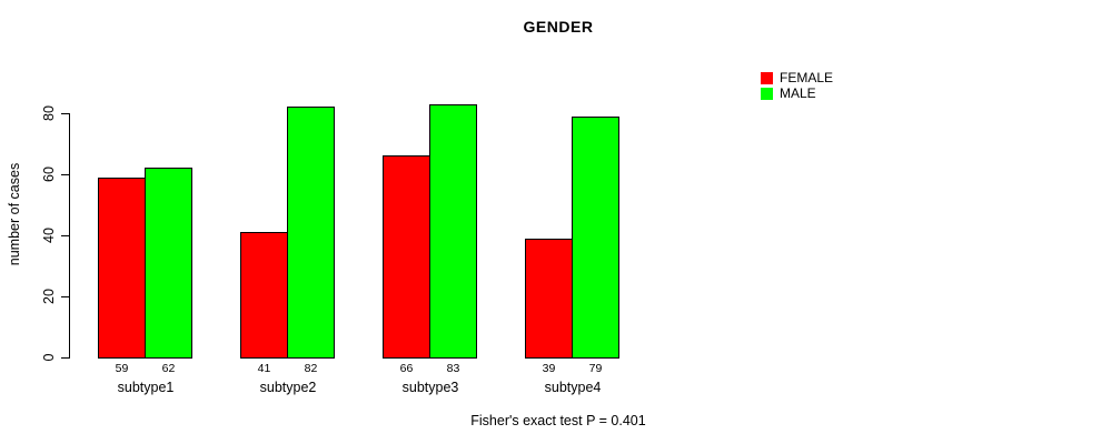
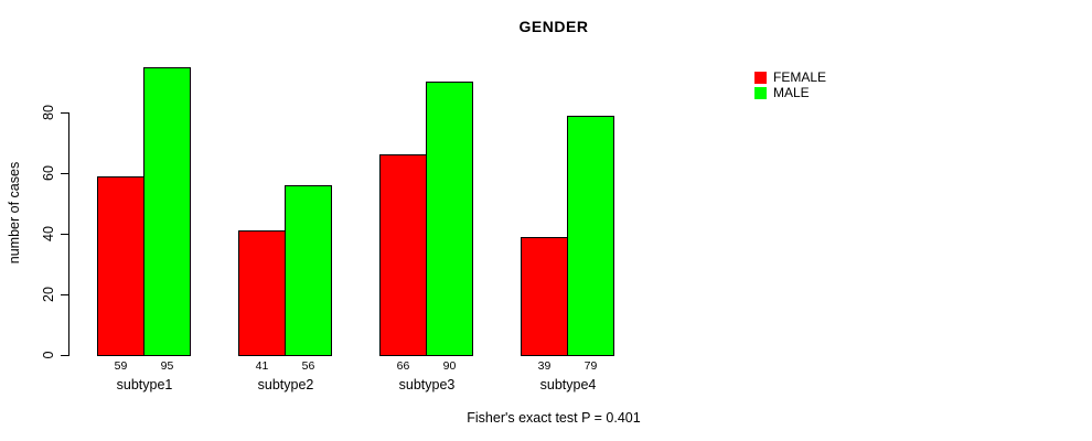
MALE/subtype1: 62 -> 95
MALE/subtype2: 82 -> 56
MALE/subtype3: 83 -> 90
